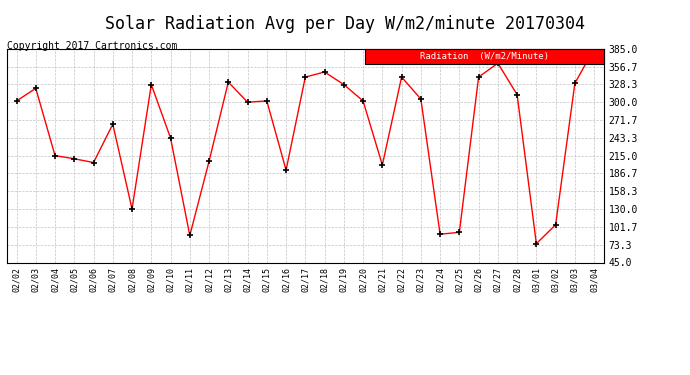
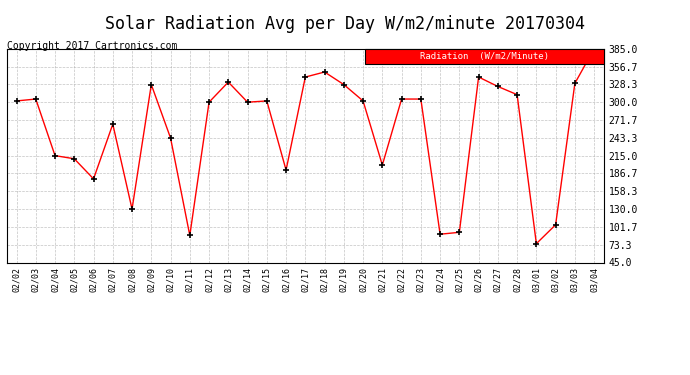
02/03: 322 -> 305
02/06: 204 -> 178
02/12: 206 -> 300
02/22: 340 -> 305
02/27: 362 -> 325
